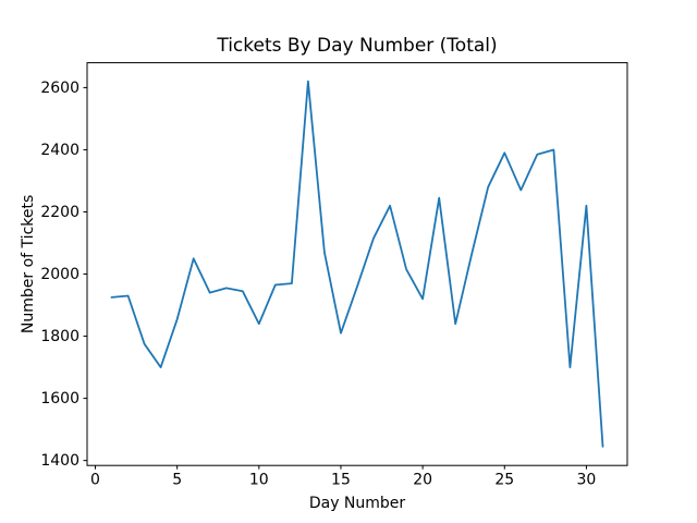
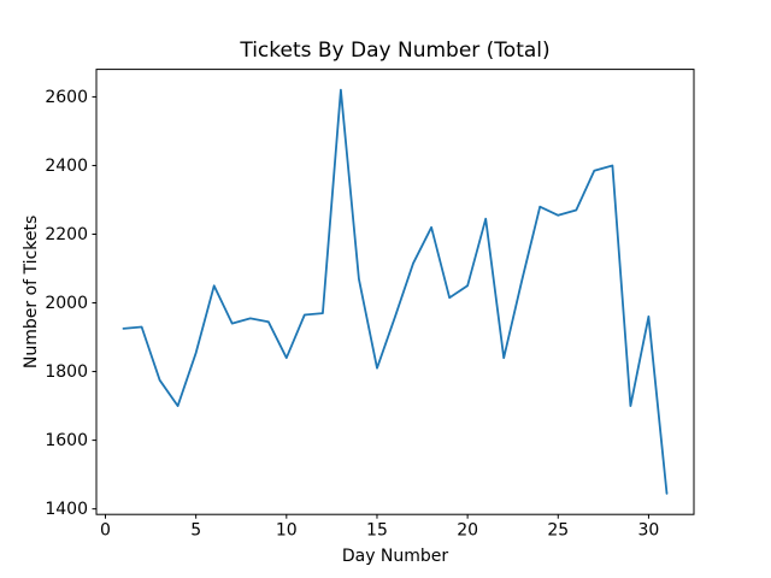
20: 1920 -> 2050
25: 2390 -> 2260
30: 2220 -> 1960
